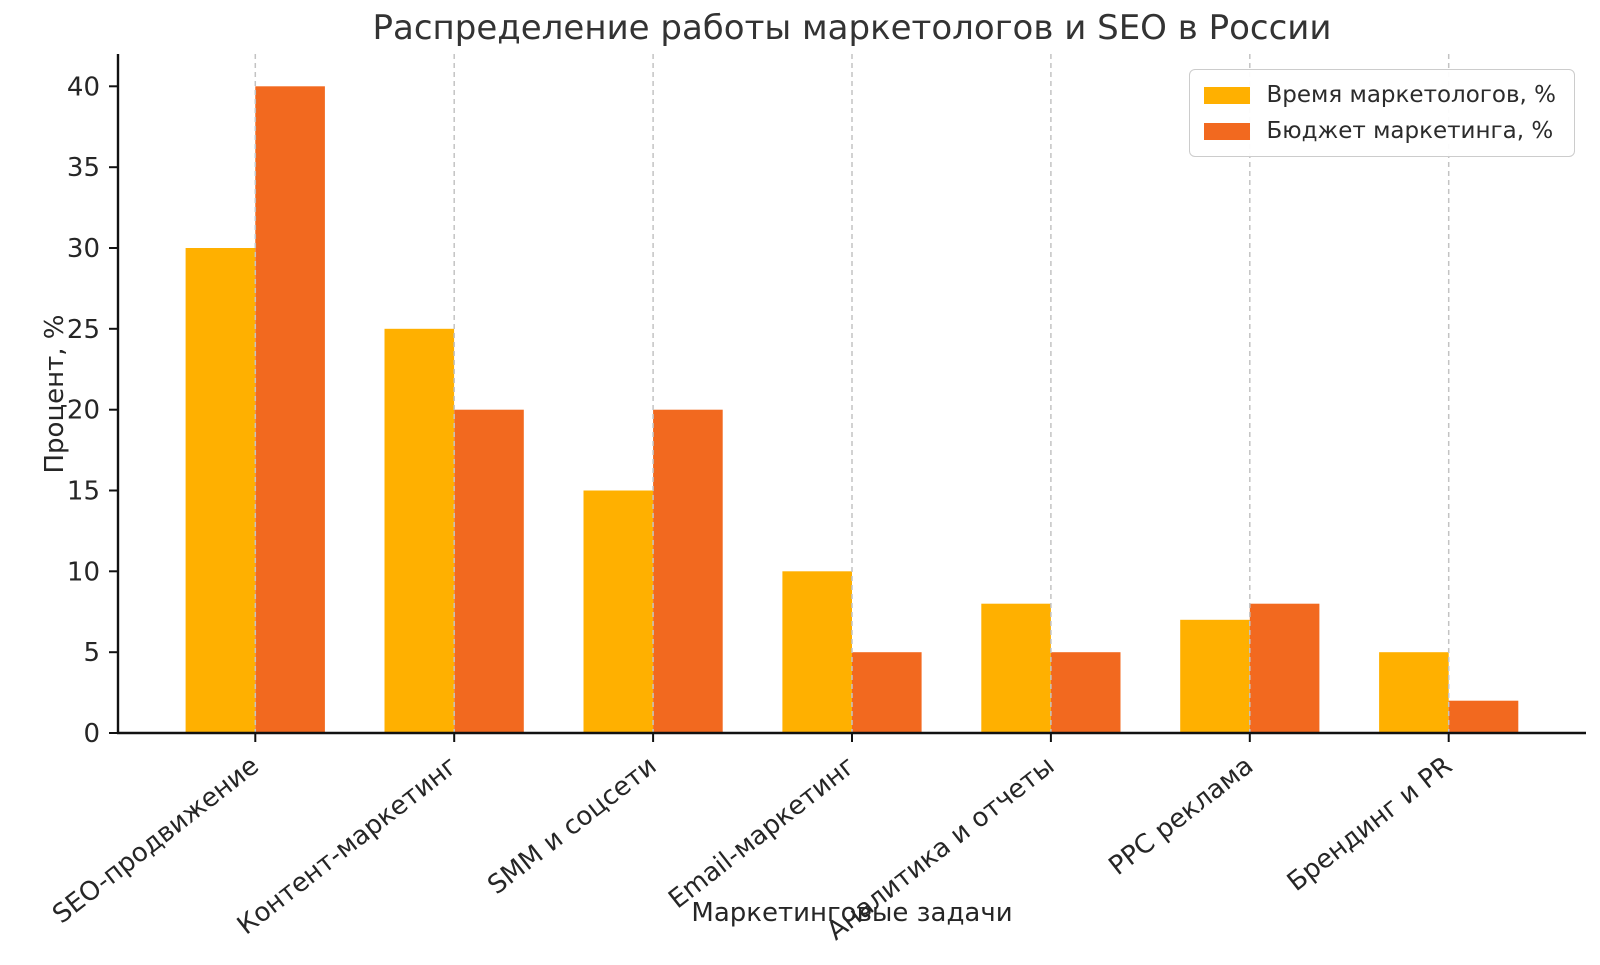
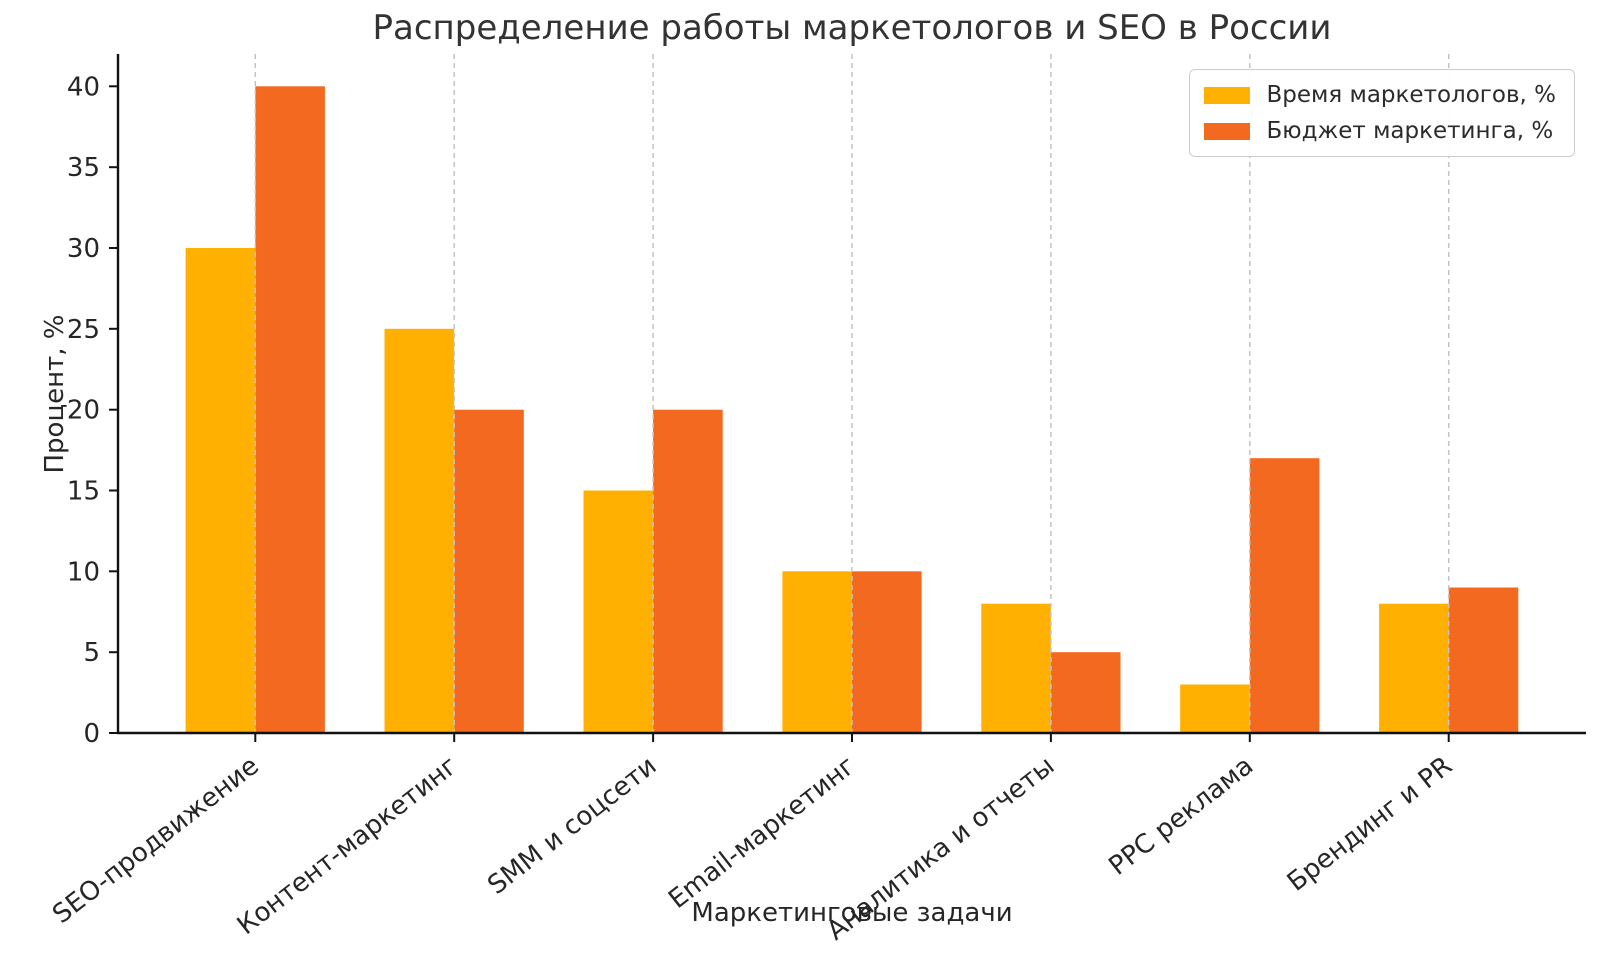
Бюджет маркетинга, %/Email-маркетинг: 5 -> 10
Время маркетологов, %/PPC реклама: 7 -> 3
Бюджет маркетинга, %/PPC реклама: 8 -> 17
Время маркетологов, %/Брендинг и PR: 5 -> 8
Бюджет маркетинга, %/Брендинг и PR: 2 -> 9
